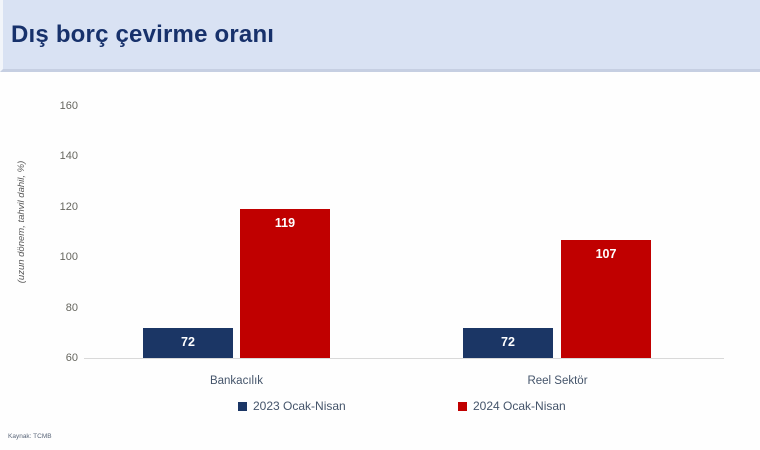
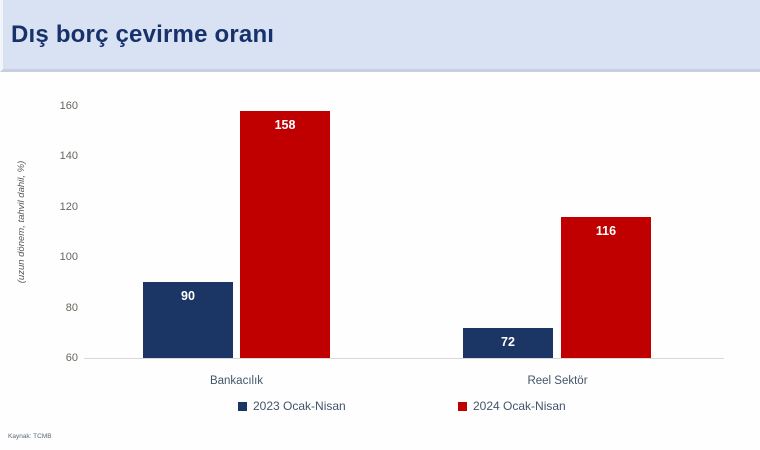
2023 Ocak-Nisan/Bankacılık: 72 -> 90
2024 Ocak-Nisan/Bankacılık: 119 -> 158
2024 Ocak-Nisan/Reel Sektör: 107 -> 116
